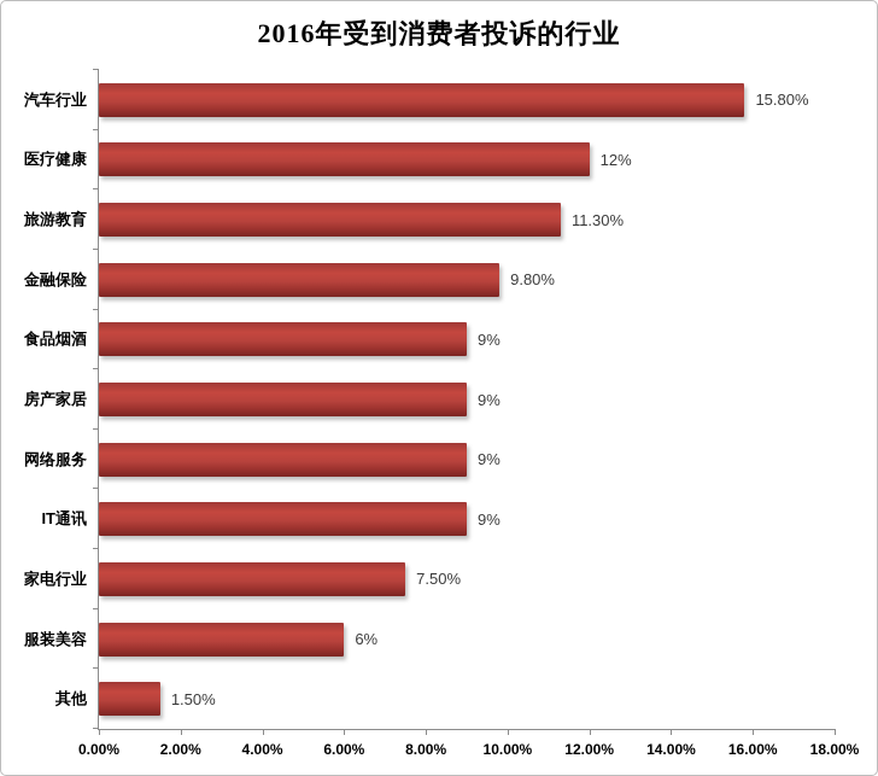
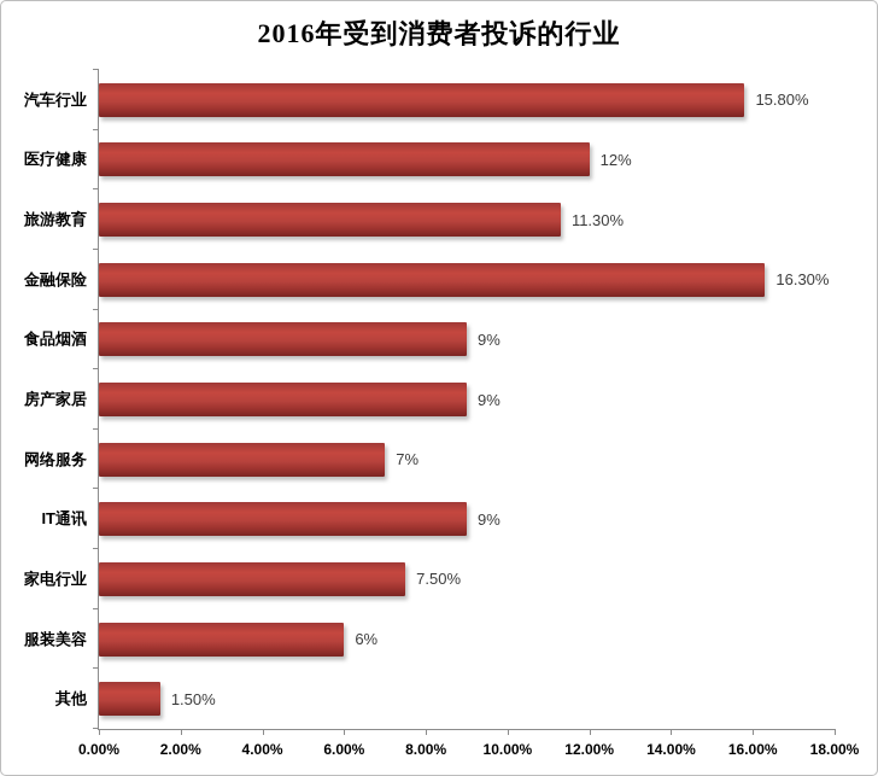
金融保险: 9.80% -> 16.30%
网络服务: 9% -> 7%
